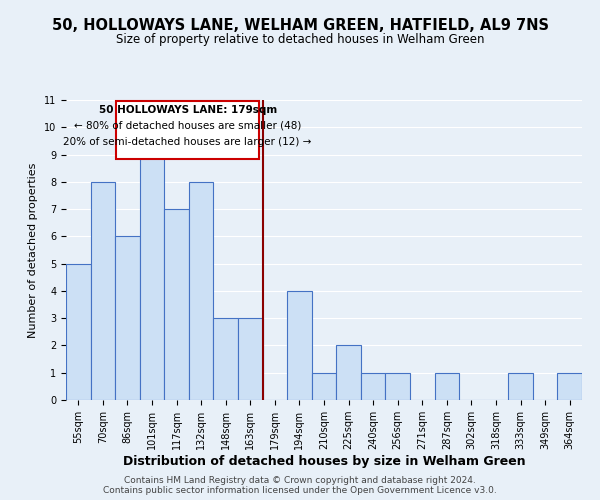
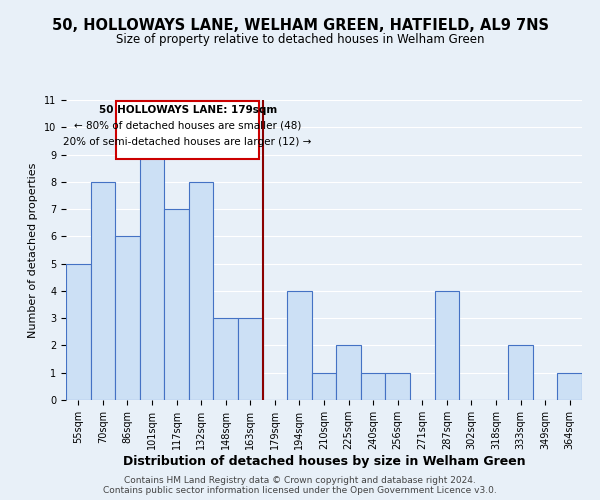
287sqm: 1 -> 4
333sqm: 1 -> 2
